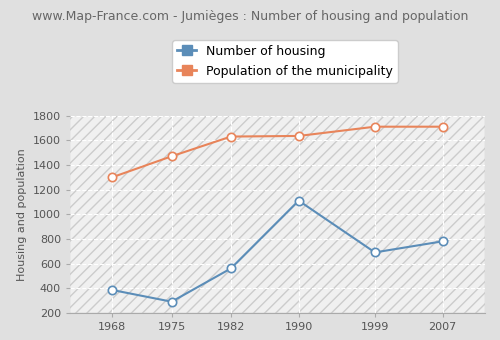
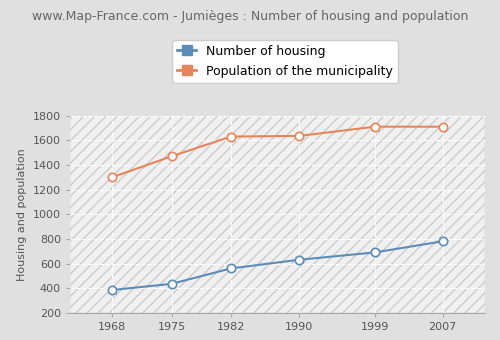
Number of housing/1975: 290 -> 440
Number of housing/1990: 1110 -> 630
